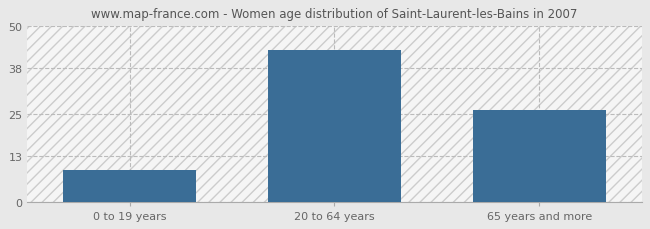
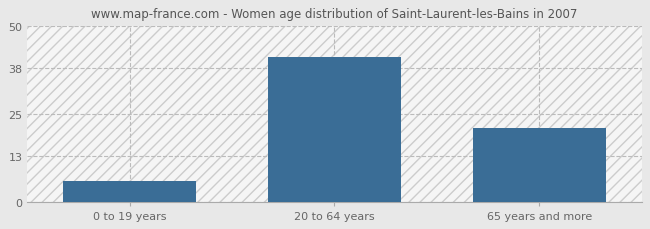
0 to 19 years: 9 -> 6
20 to 64 years: 43 -> 41
65 years and more: 26 -> 21
